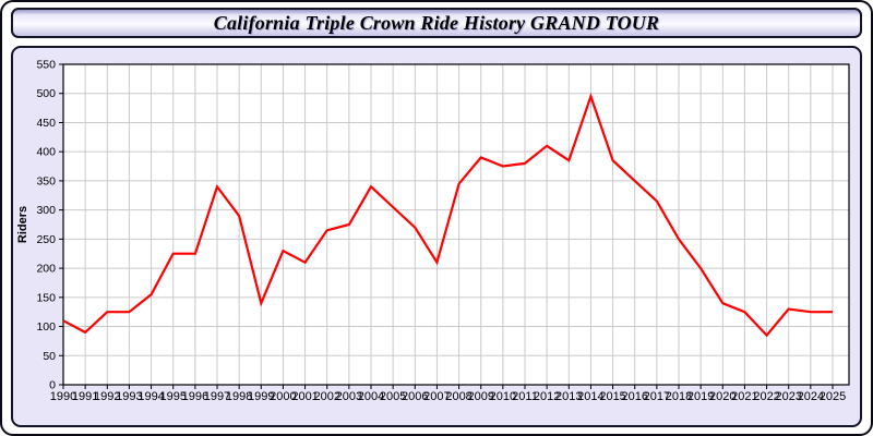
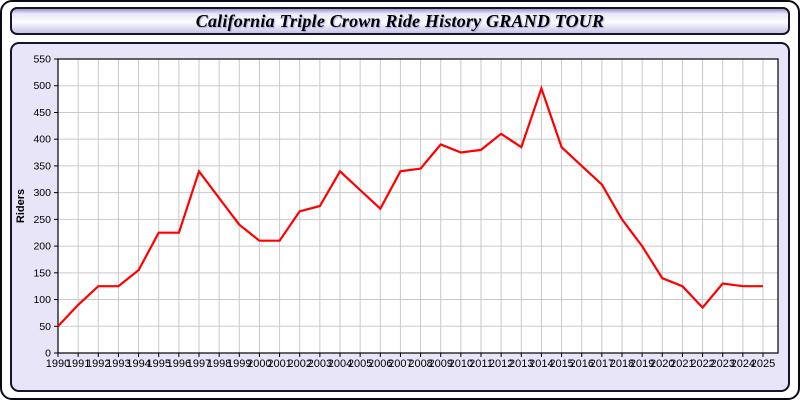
1990: 110 -> 50
1999: 140 -> 240
2000: 230 -> 210
2007: 210 -> 340
